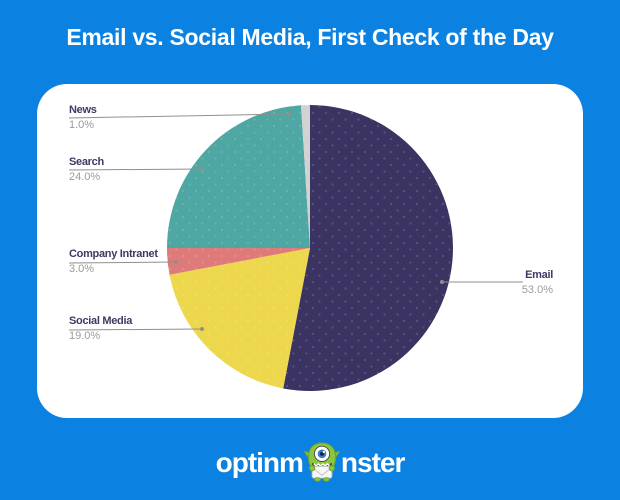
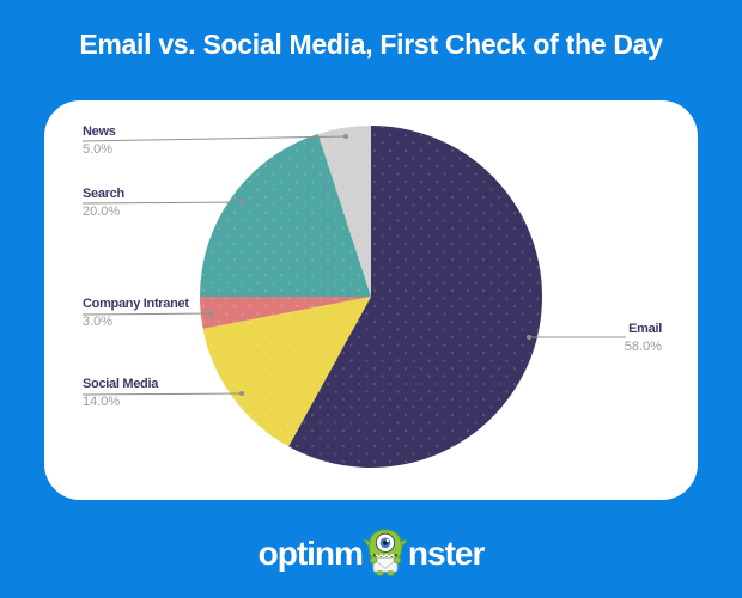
Email: 53.0% -> 58.0%
Social Media: 19.0% -> 14.0%
Search: 24.0% -> 20.0%
News: 1.0% -> 5.0%
